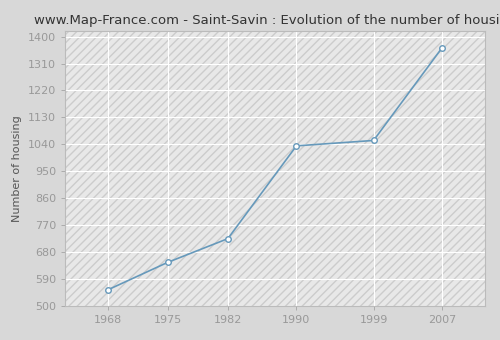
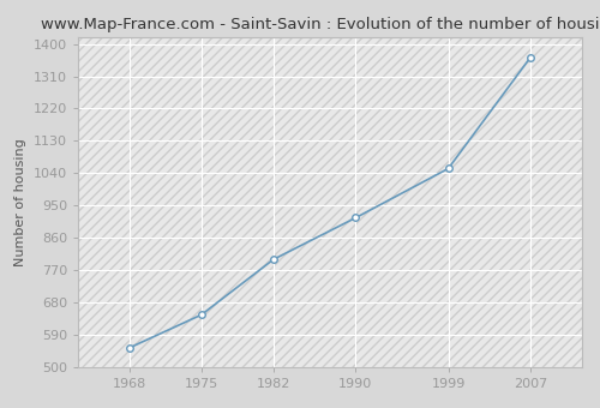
1982: 725 -> 800
1990: 1035 -> 916
